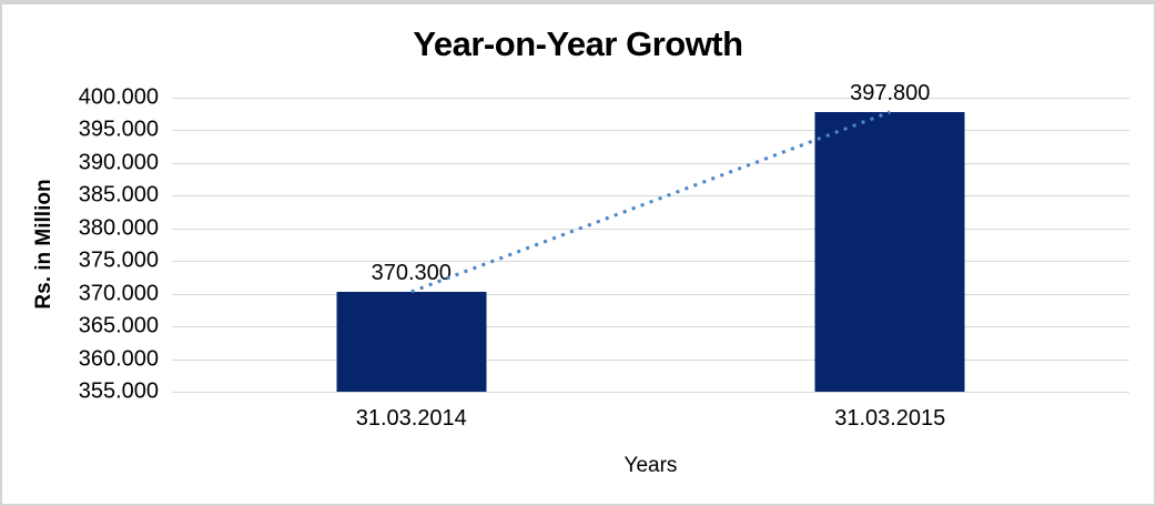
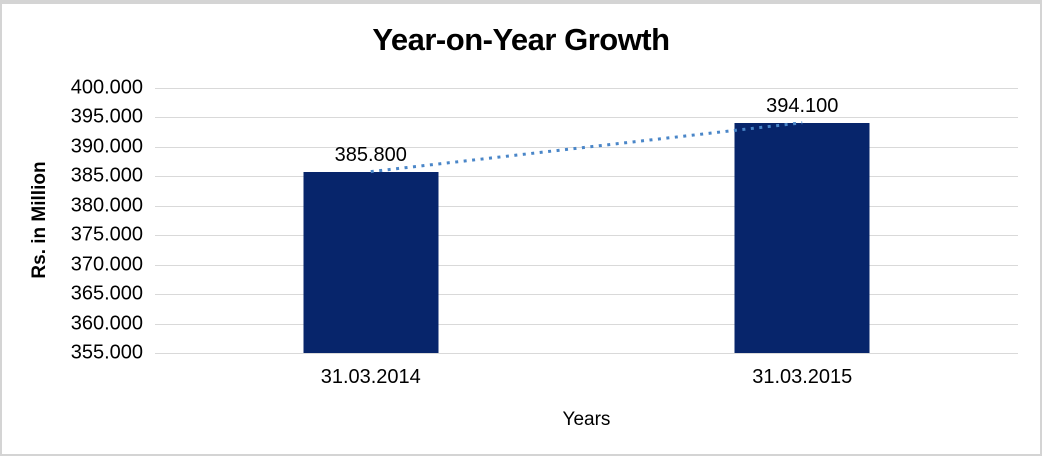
31.03.2014: 370.300 -> 385.800
31.03.2015: 397.800 -> 394.100
